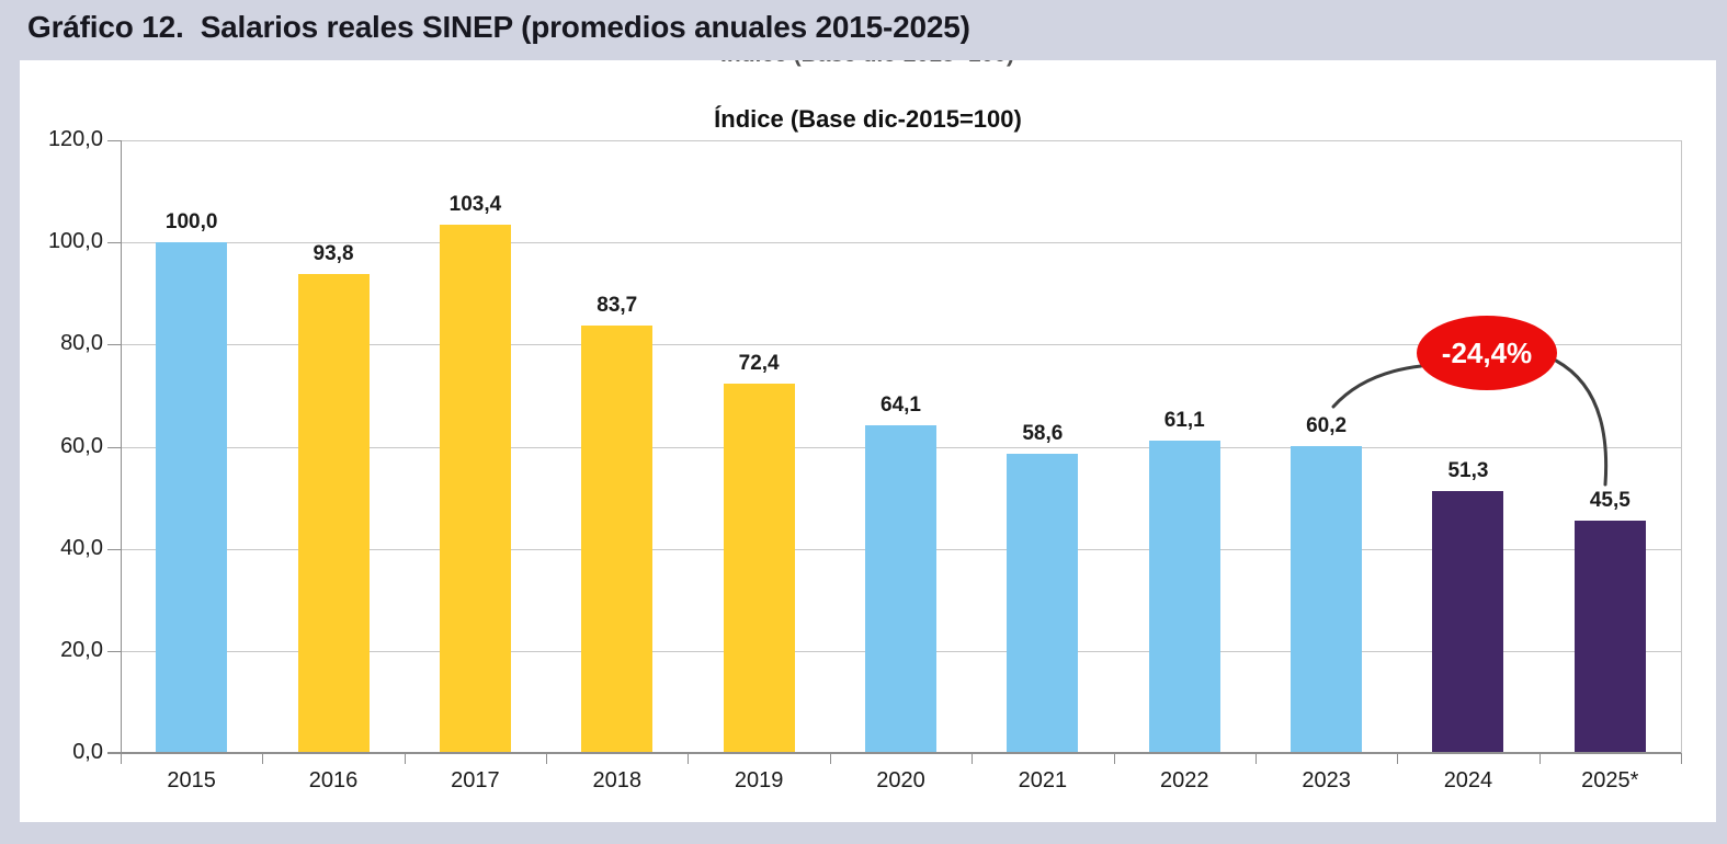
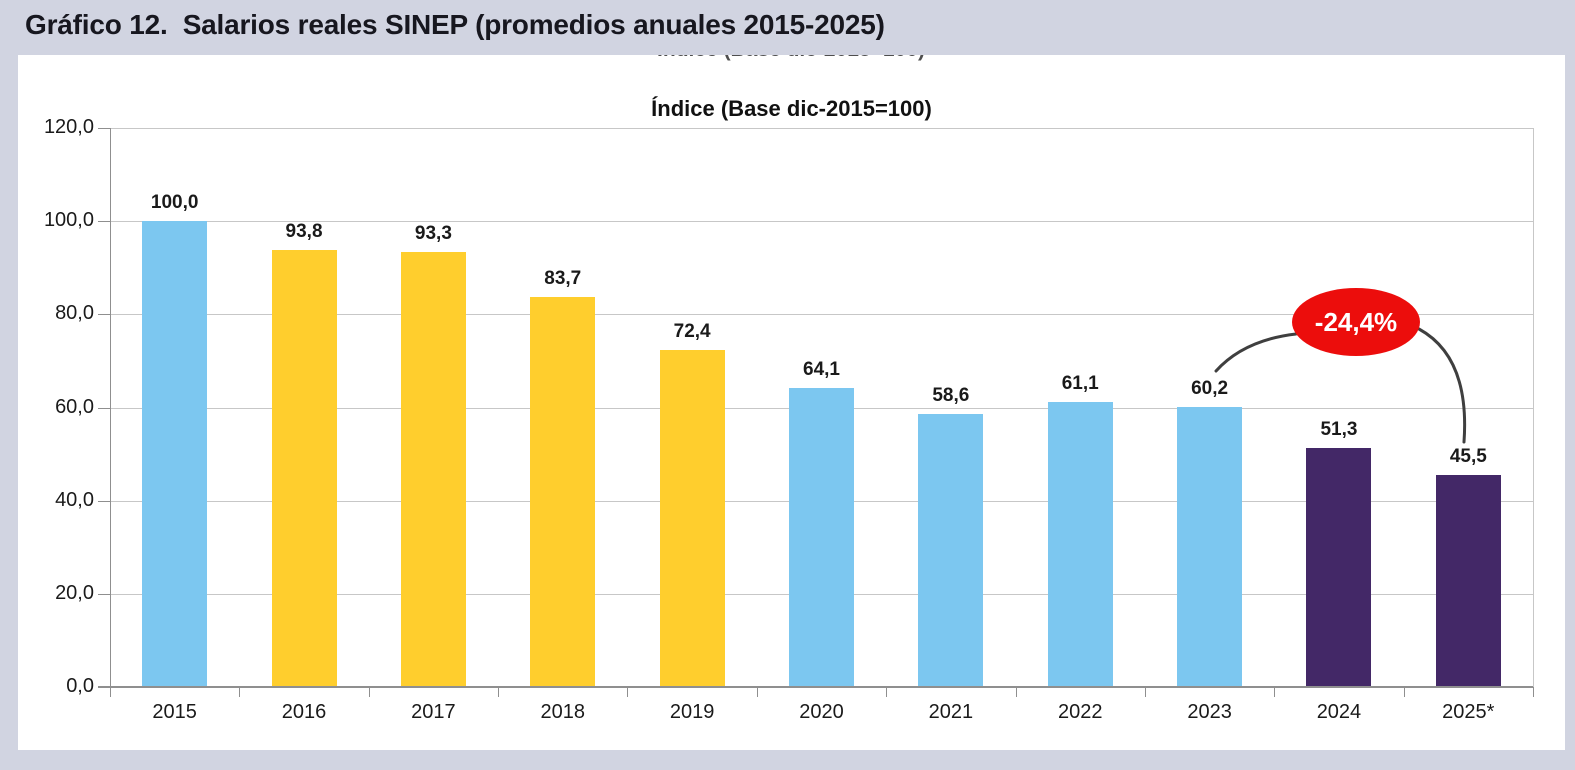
2017: 103,4 -> 93,3
